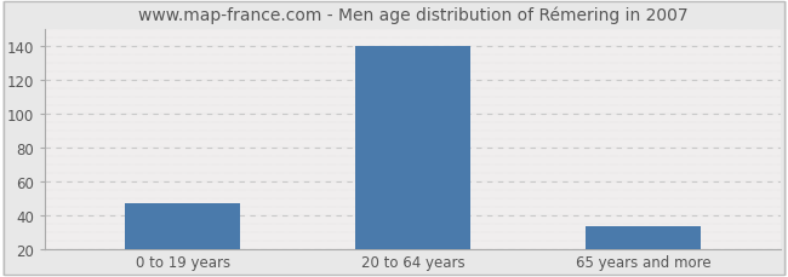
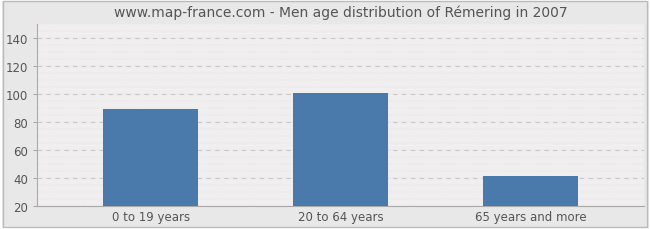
0 to 19 years: 47 -> 89
20 to 64 years: 140 -> 101
65 years and more: 33 -> 41
